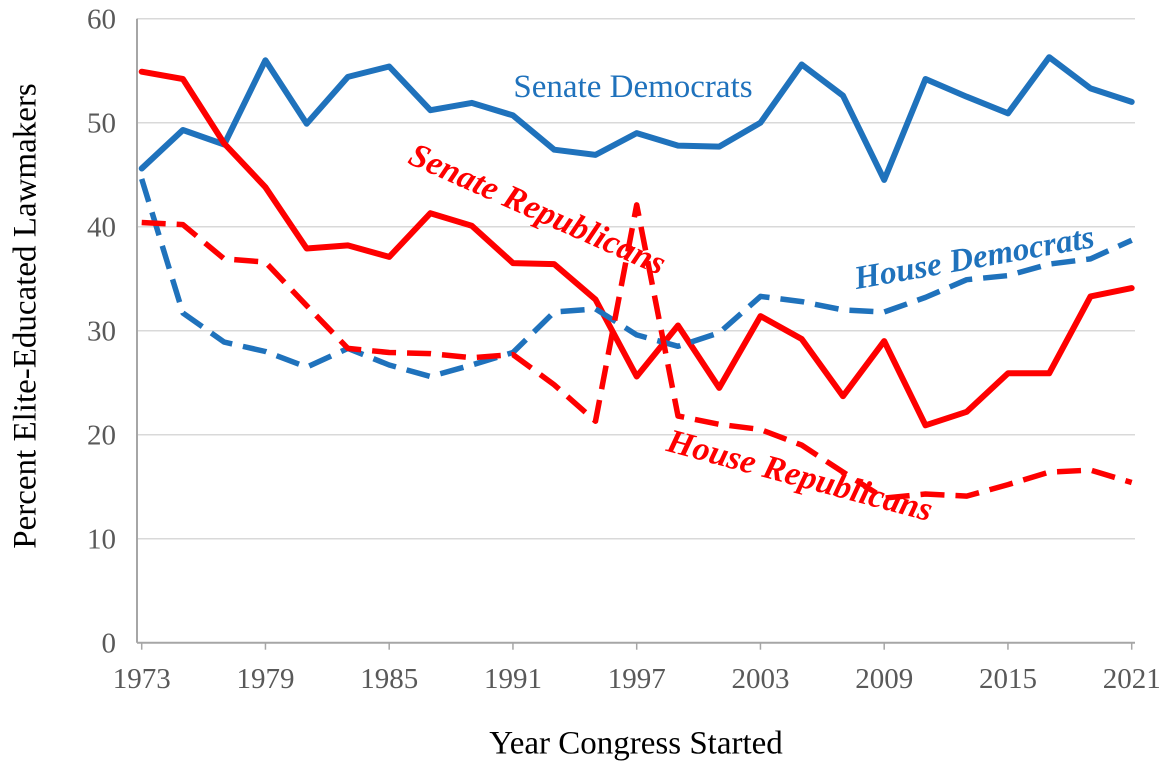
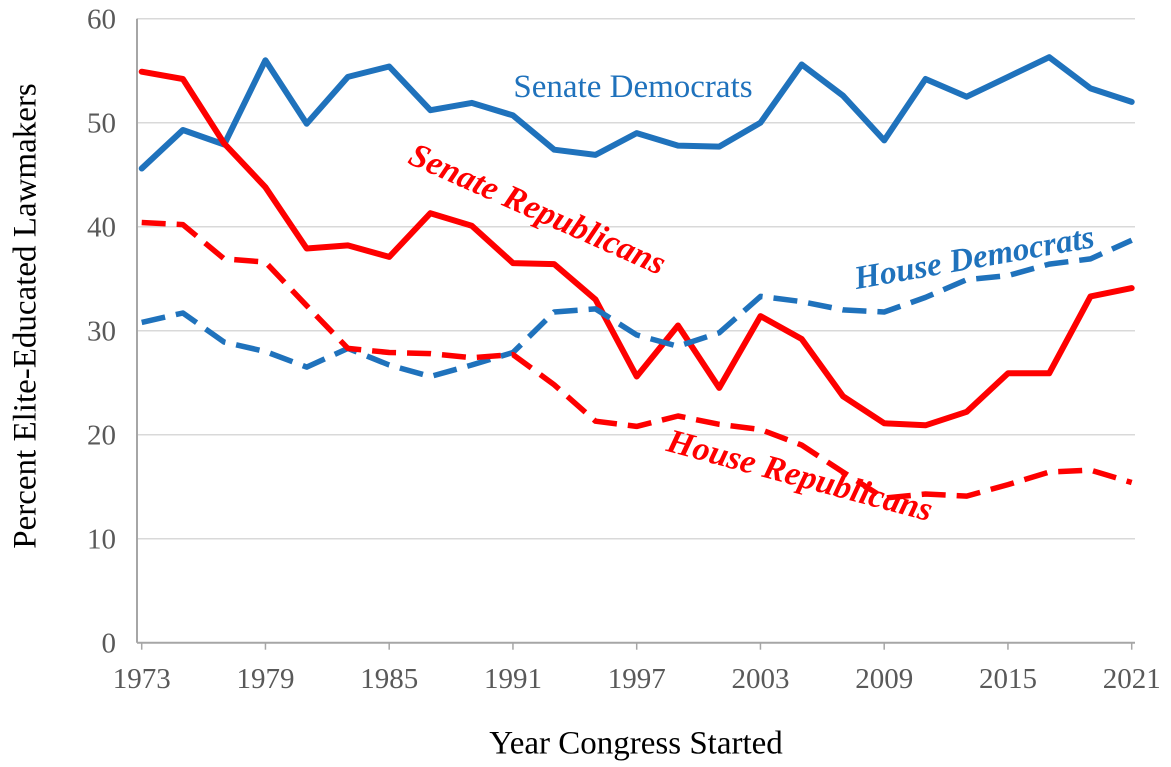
House Democrats/1973: 44.6 -> 30.8
House Republicans/1997: 42.1 -> 20.8
Senate Democrats/2009: 44.5 -> 48.3
Senate Republicans/2009: 29.0 -> 21.1
Senate Democrats/2015: 50.9 -> 54.4
